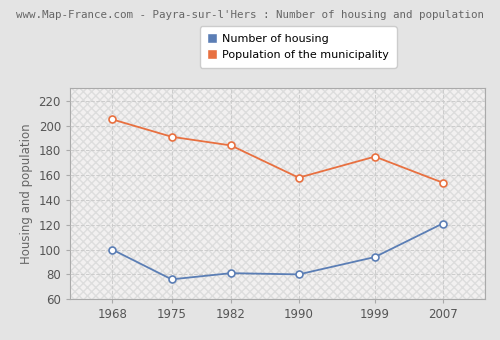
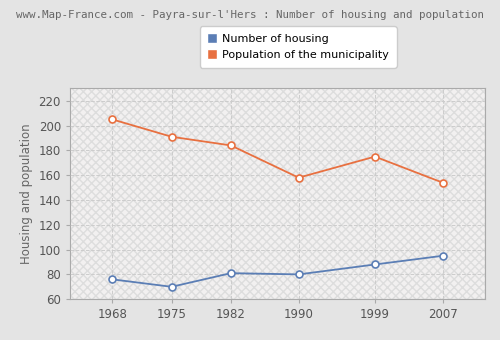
Number of housing/1968: 100 -> 76
Number of housing/1975: 76 -> 70
Number of housing/1999: 94 -> 88
Number of housing/2007: 121 -> 95
